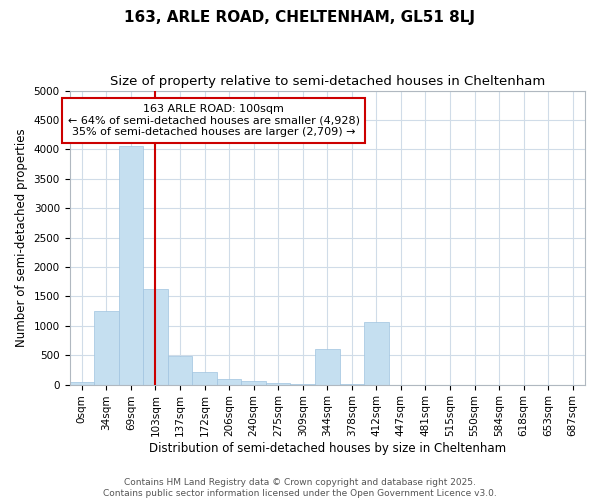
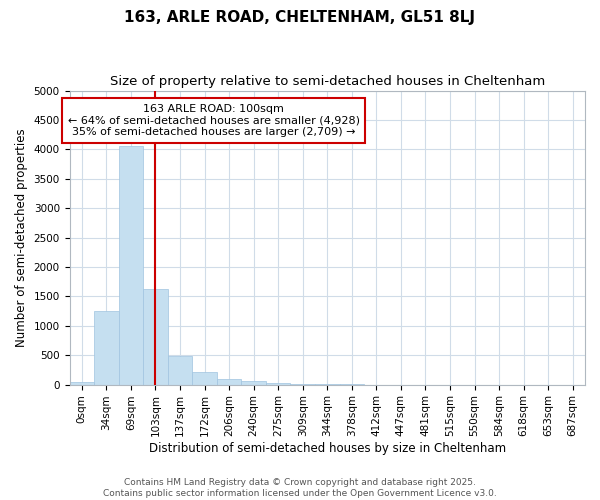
344sqm: 600 -> 0
412sqm: 1060 -> 0
